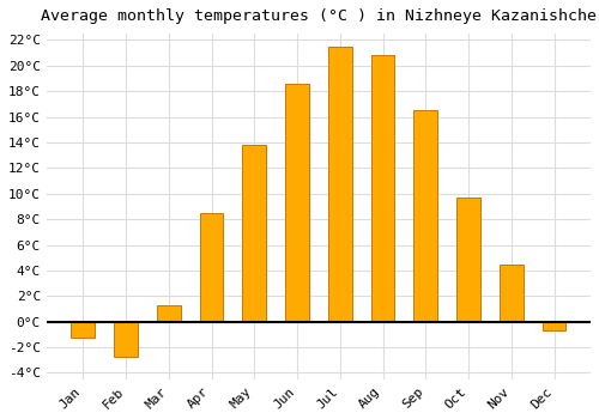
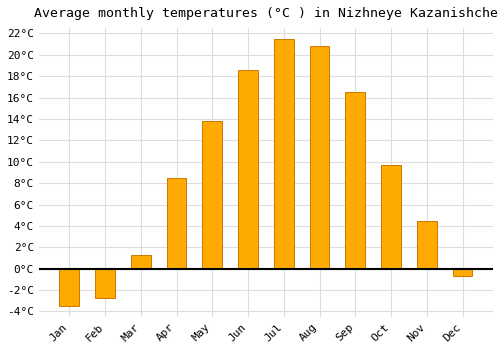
Jan: -1.2°C -> -3.5°C
